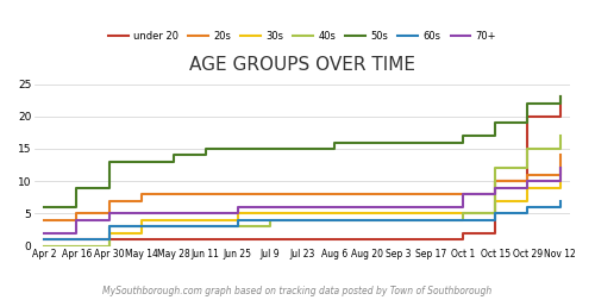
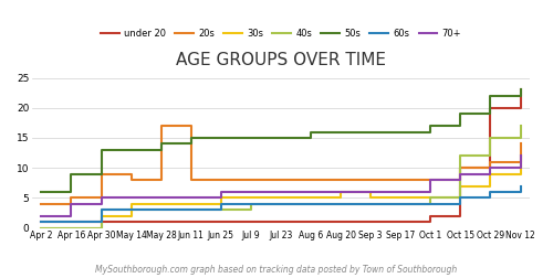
20s/Apr 30: 7 -> 9
20s/May 28: 8 -> 17
30s/Aug 20: 5 -> 6
